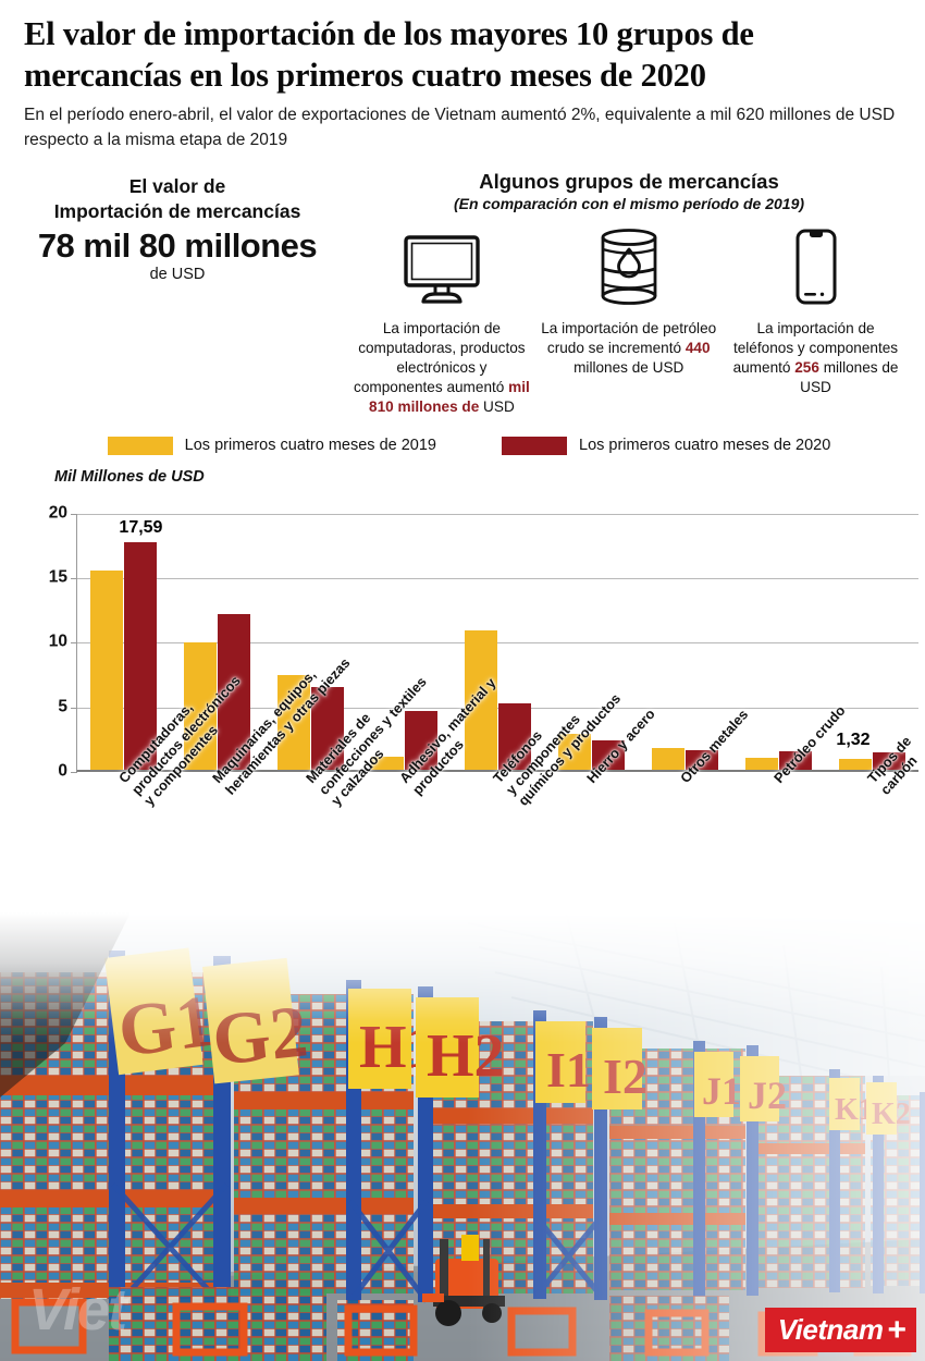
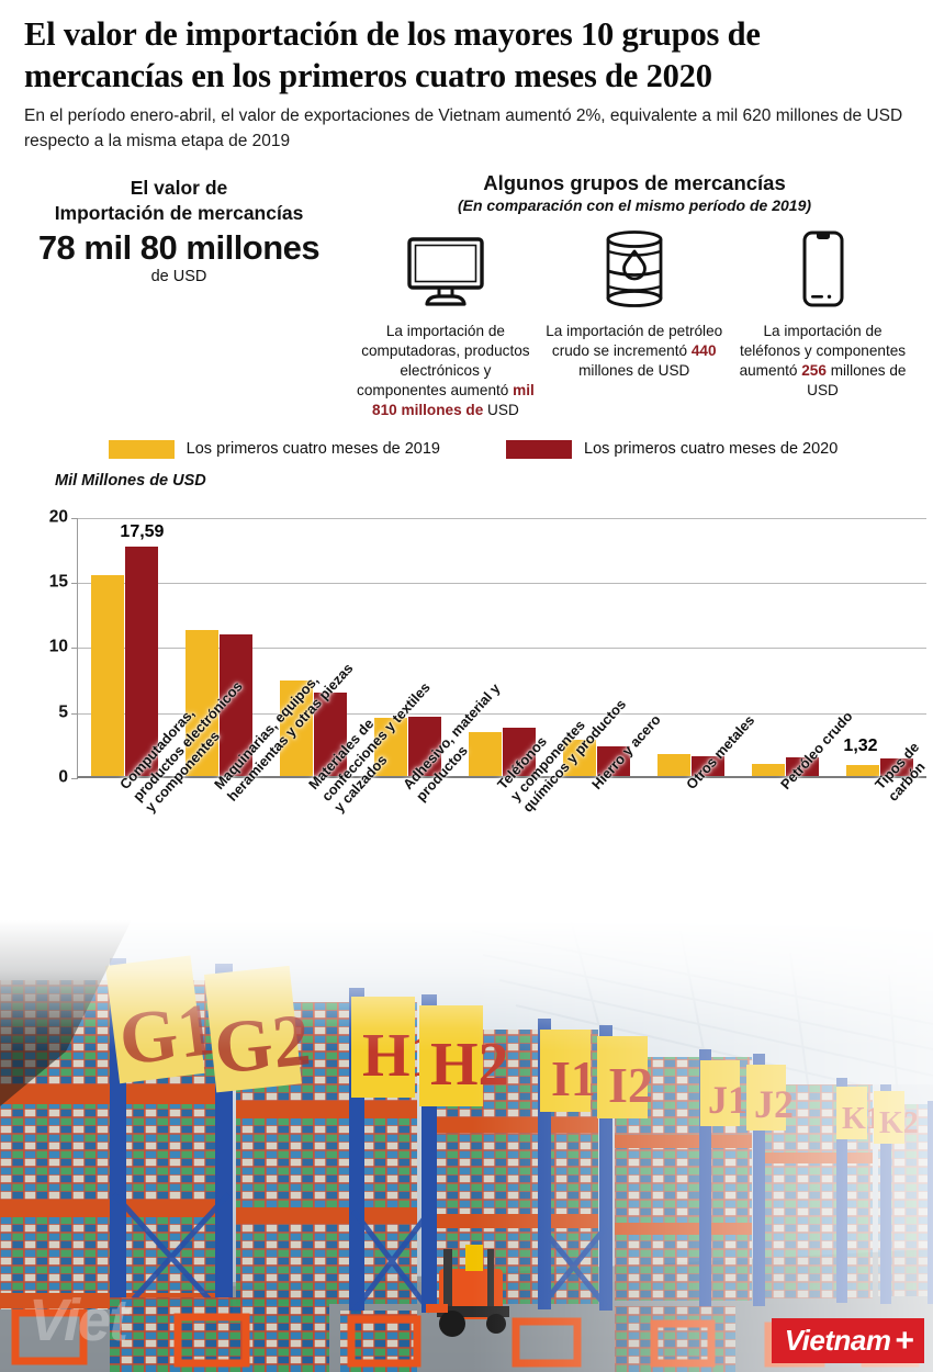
Los primeros cuatro meses de 2019/Maquinarias, equipos, heramientas y otras piezas: 9.9 -> 11.2
Los primeros cuatro meses de 2020/Maquinarias, equipos, heramientas y otras piezas: 12.1 -> 10.9
Los primeros cuatro meses de 2019/Adhesivo, material y productos: 1.0 -> 4.5
Los primeros cuatro meses de 2019/Teléfonos y componentes químicos y productos: 10.8 -> 3.4
Los primeros cuatro meses de 2020/Teléfonos y componentes químicos y productos: 5.1 -> 3.7
